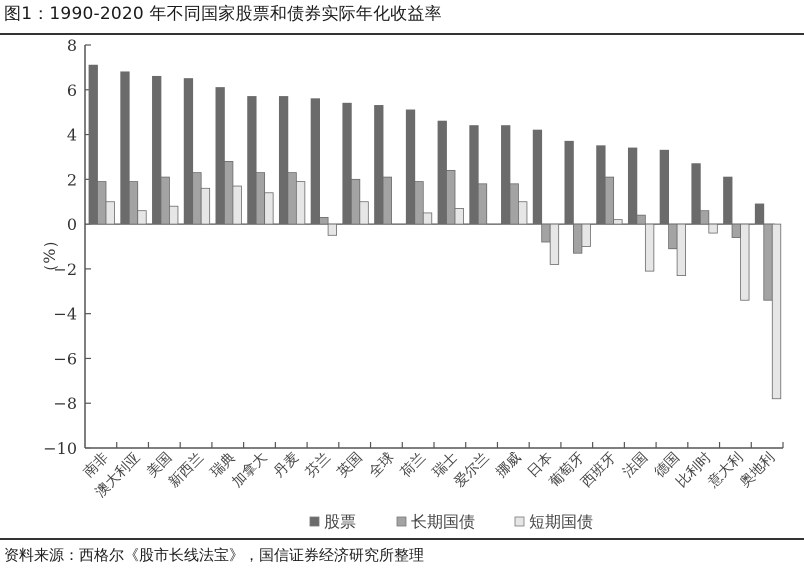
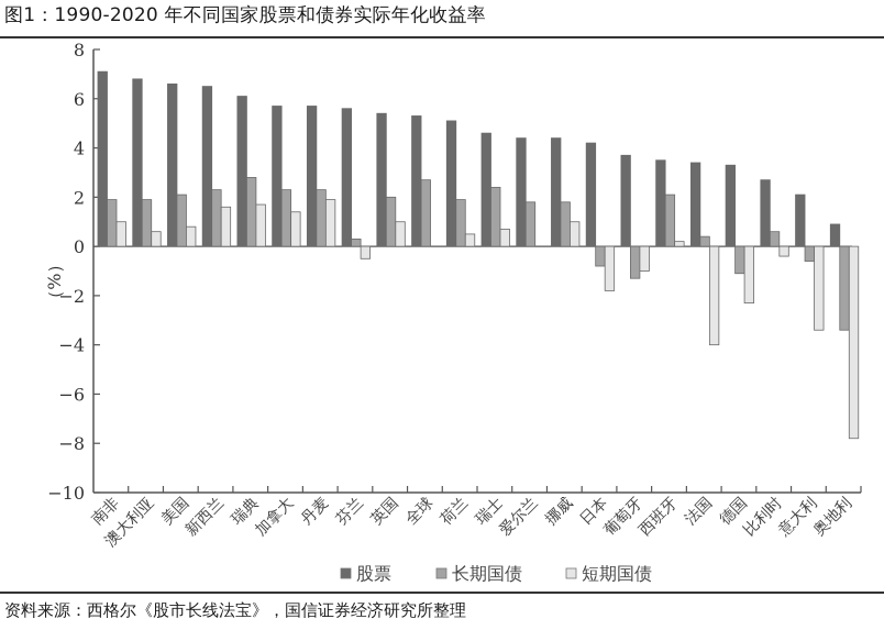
长期国债/全球: 2.1 -> 2.7
短期国债/法国: -2.1 -> -4.0
